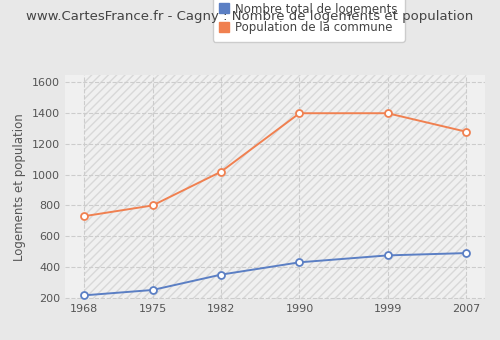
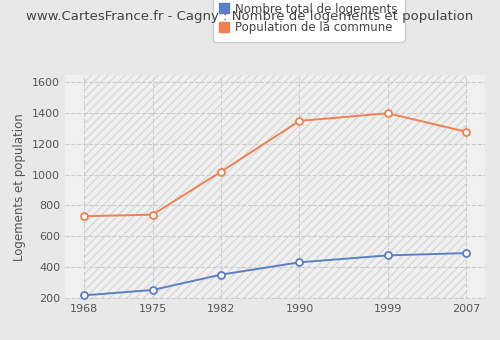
Population de la commune/1975: 800 -> 740
Population de la commune/1990: 1400 -> 1350
